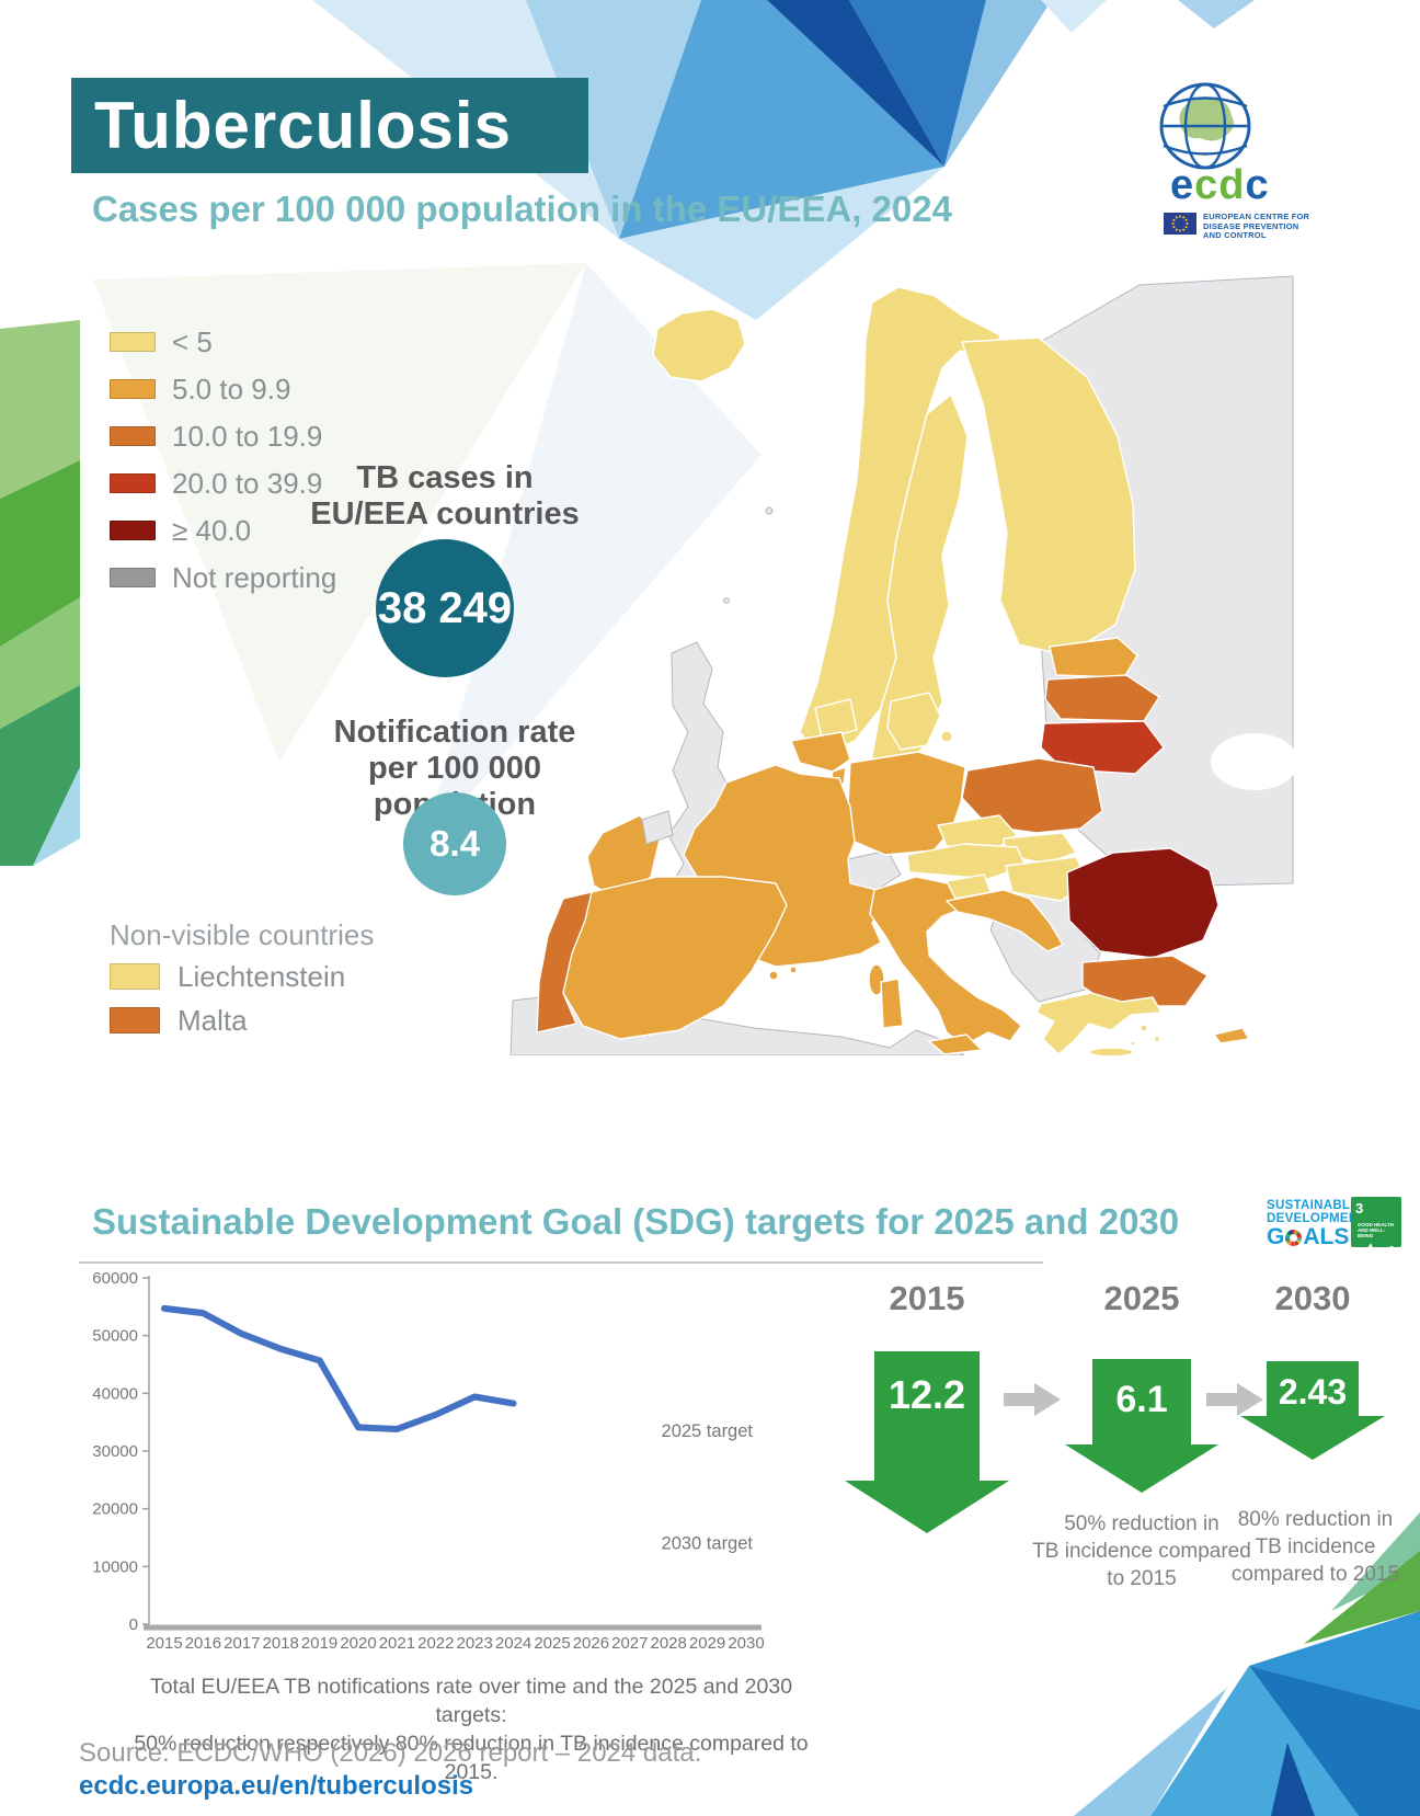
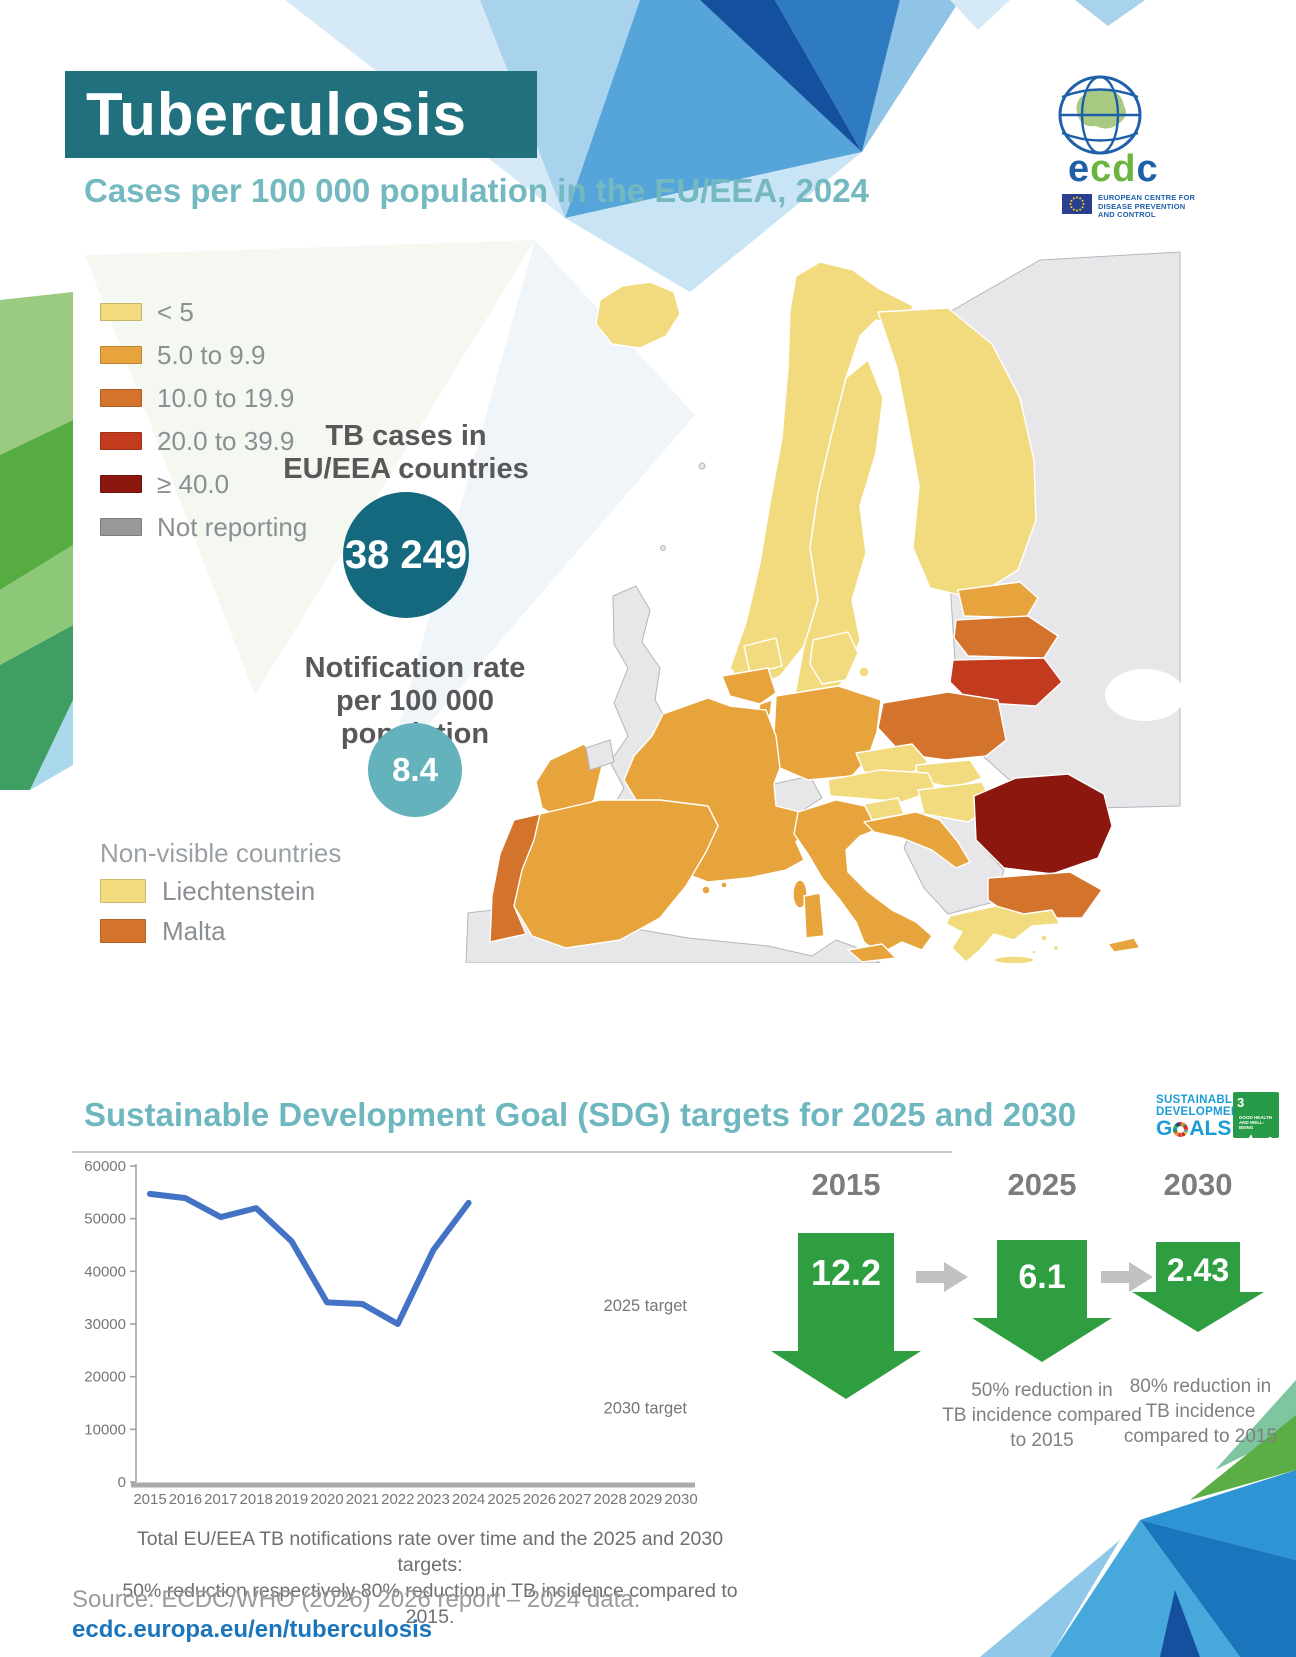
2018: 48000 -> 52000
2022: 36000 -> 30000
2023: 39000 -> 44000
2024: 38000 -> 53000
